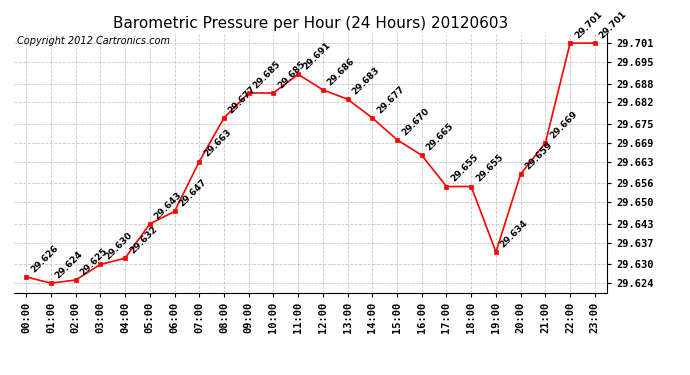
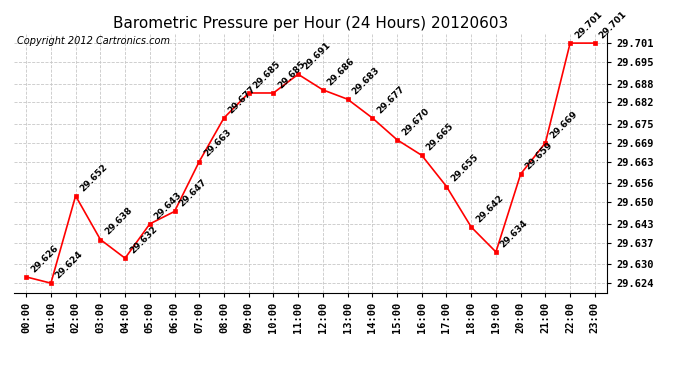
02:00: 29.625 -> 29.652
03:00: 29.630 -> 29.638
18:00: 29.655 -> 29.642
